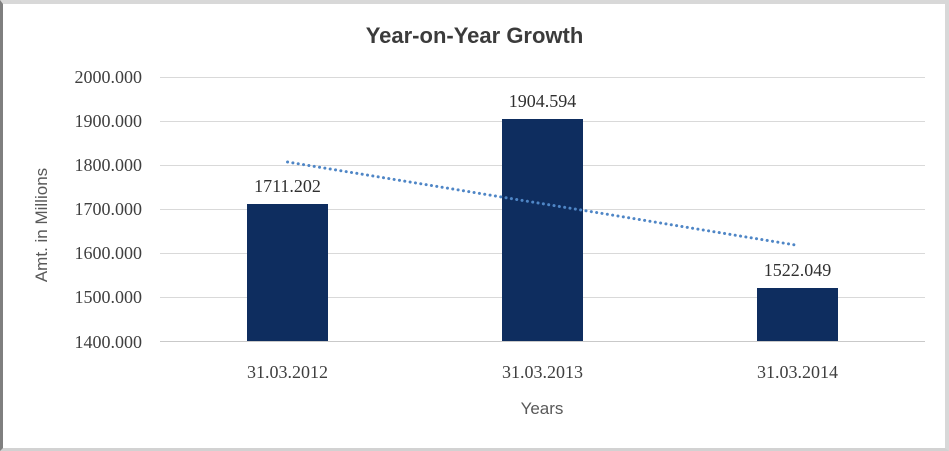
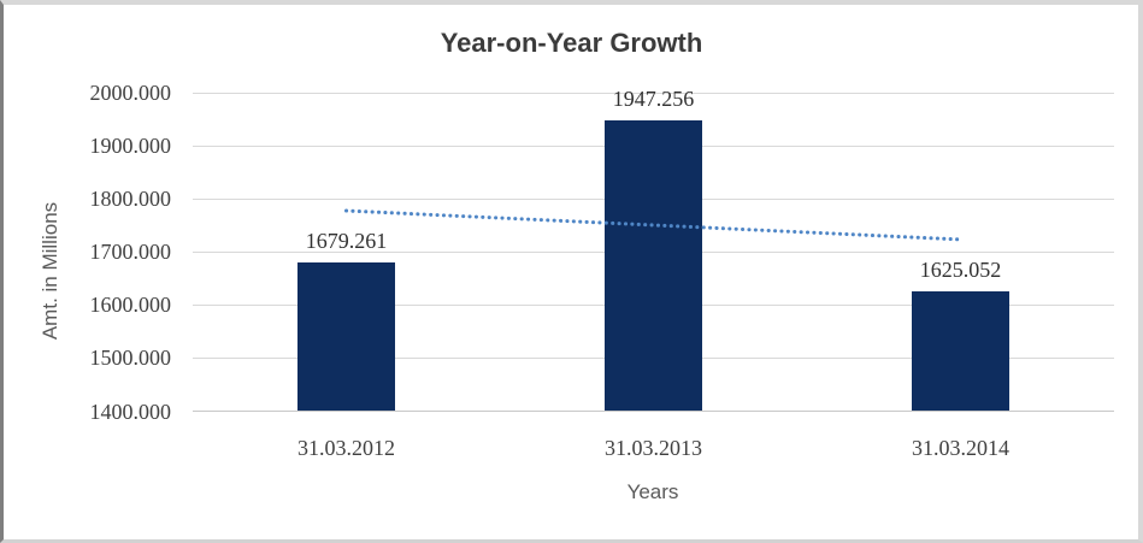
31.03.2012: 1711.202 -> 1679.261
31.03.2013: 1904.594 -> 1947.256
31.03.2014: 1522.049 -> 1625.052
